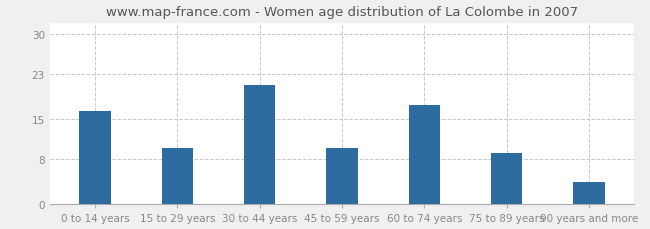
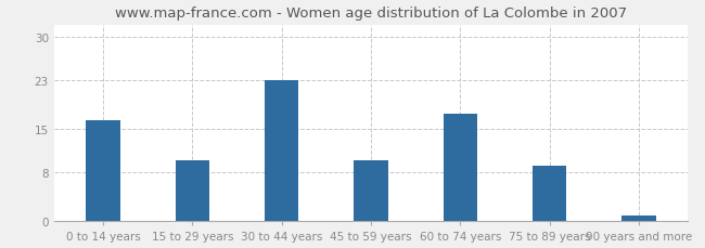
30 to 44 years: 21.0 -> 23.0
90 years and more: 4.0 -> 1.0
